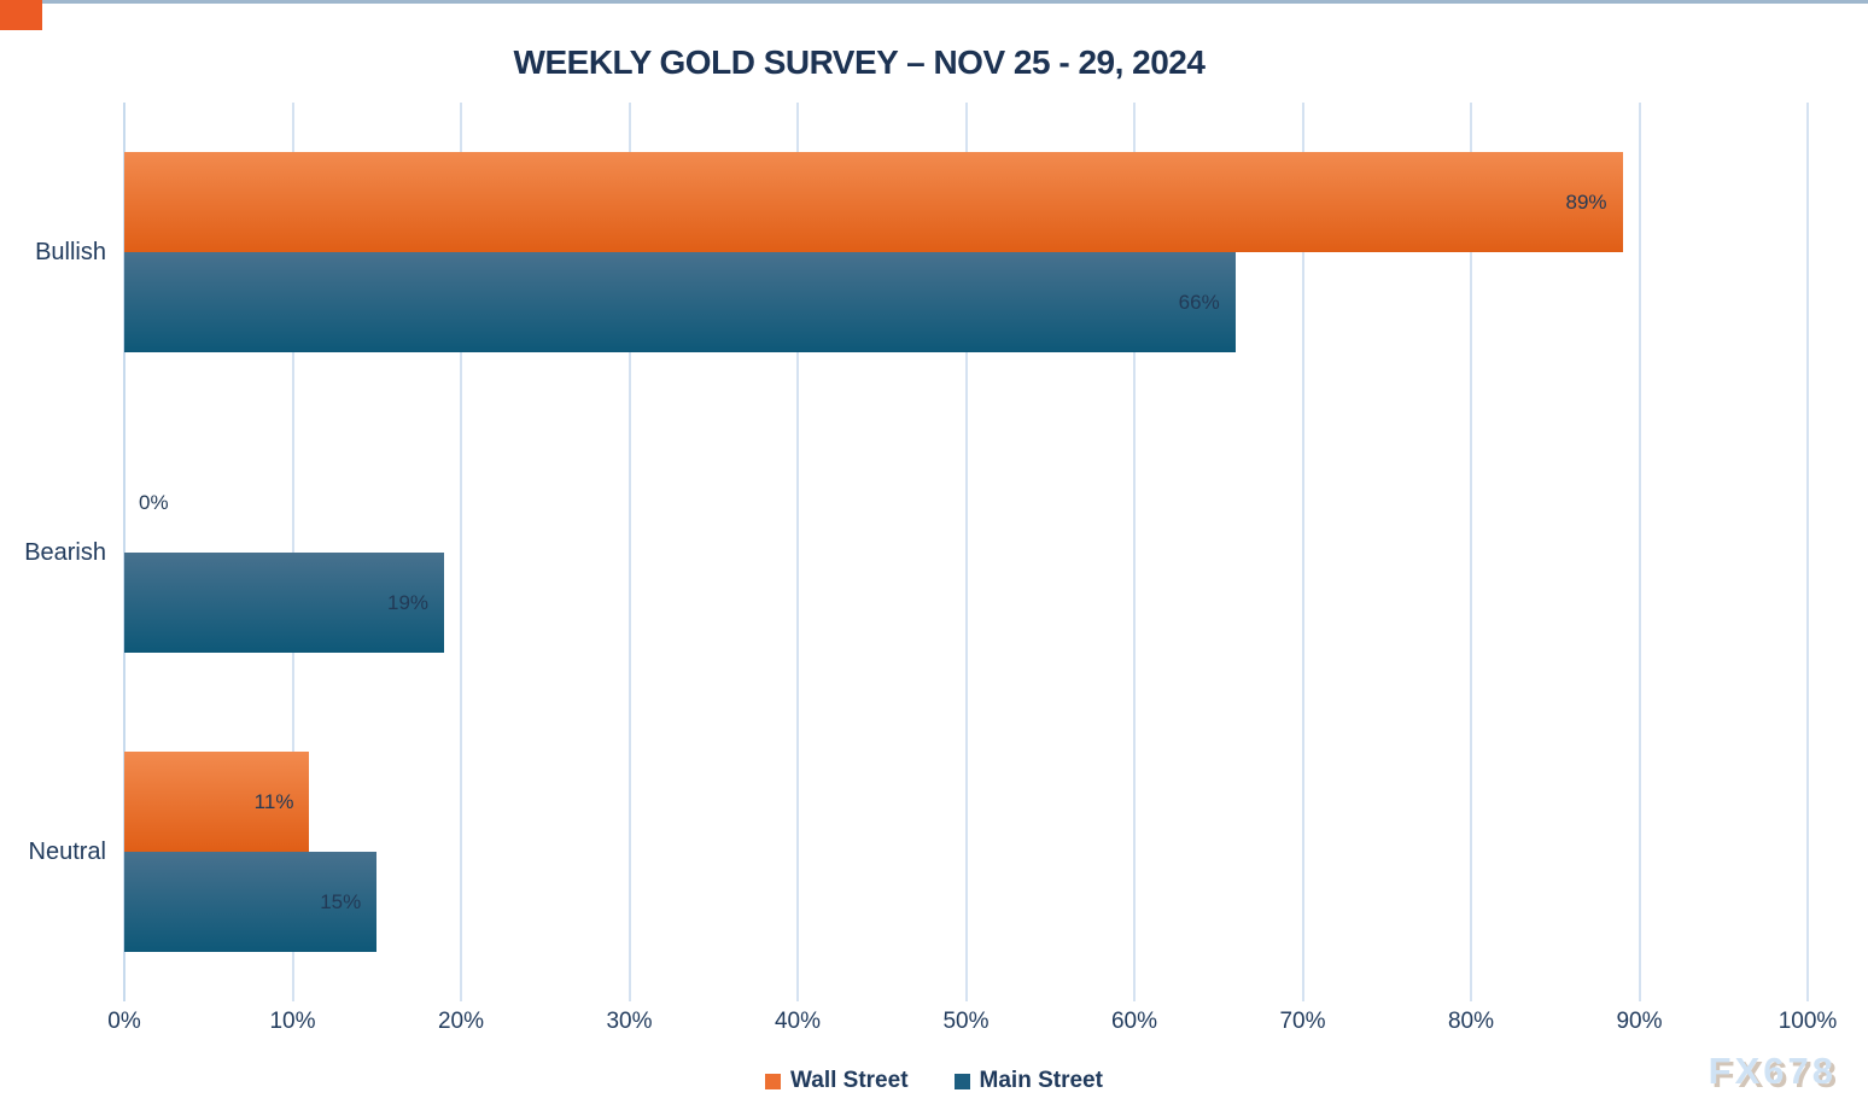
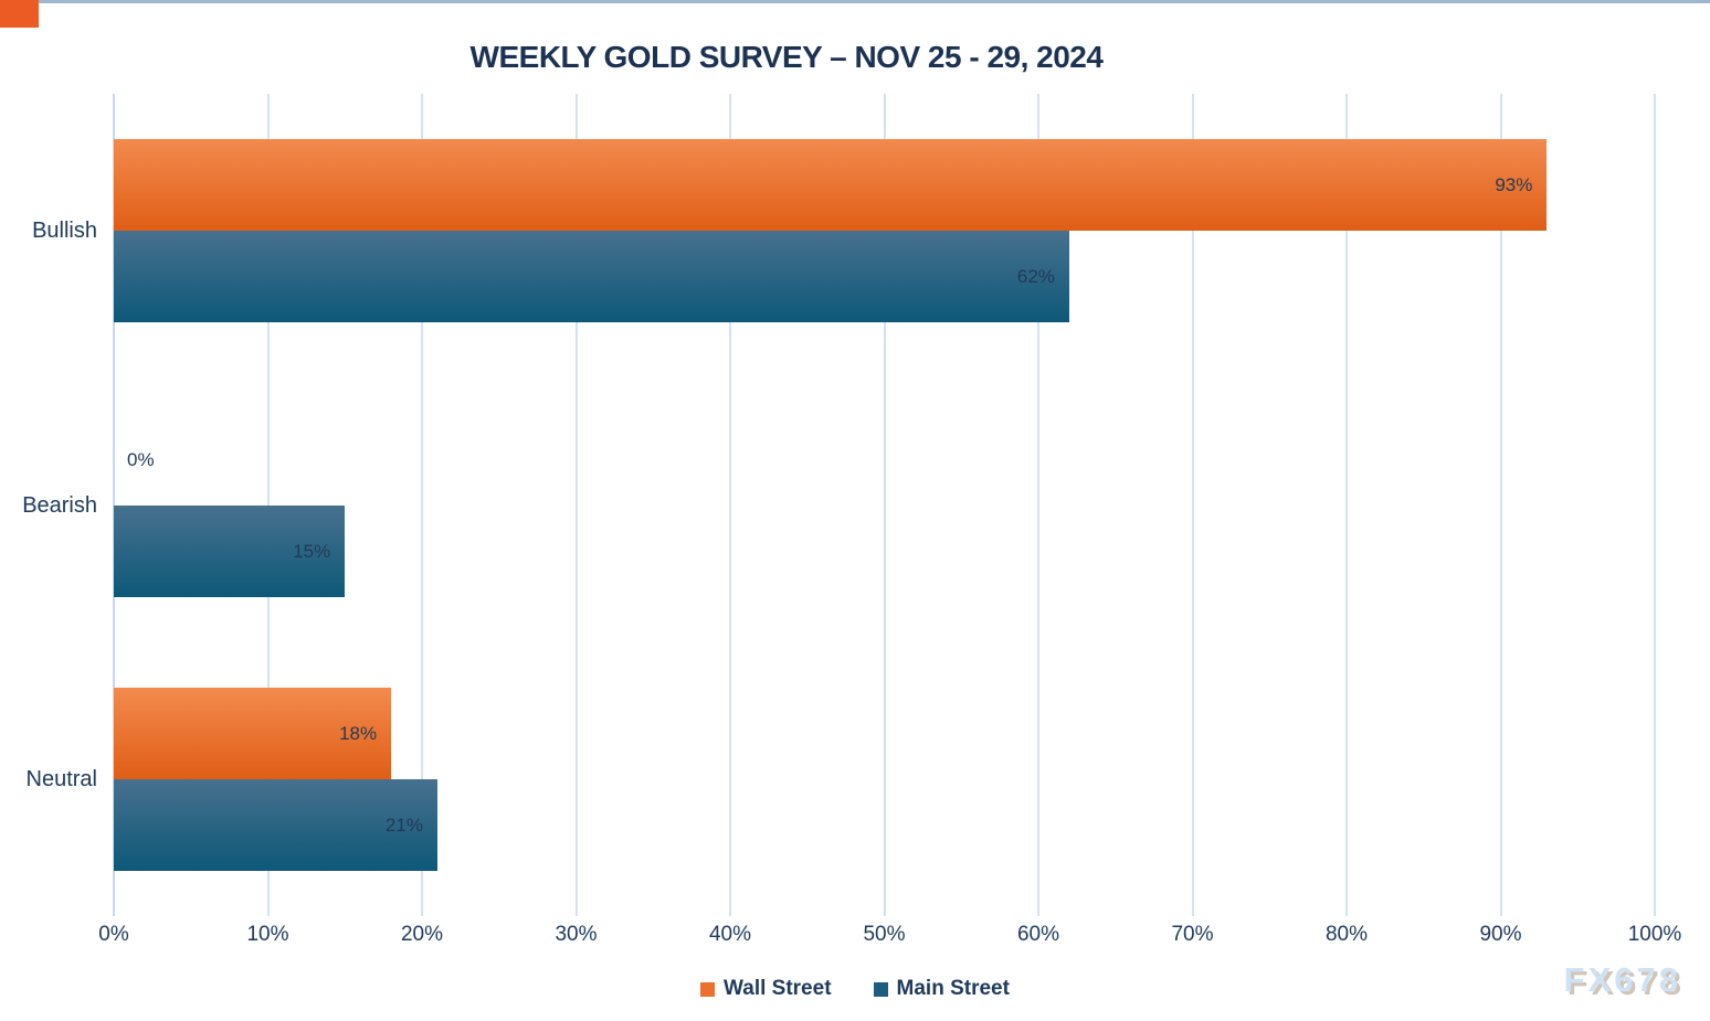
Wall Street/Bullish: 89% -> 93%
Main Street/Bullish: 66% -> 62%
Main Street/Bearish: 19% -> 15%
Wall Street/Neutral: 11% -> 18%
Main Street/Neutral: 15% -> 21%
